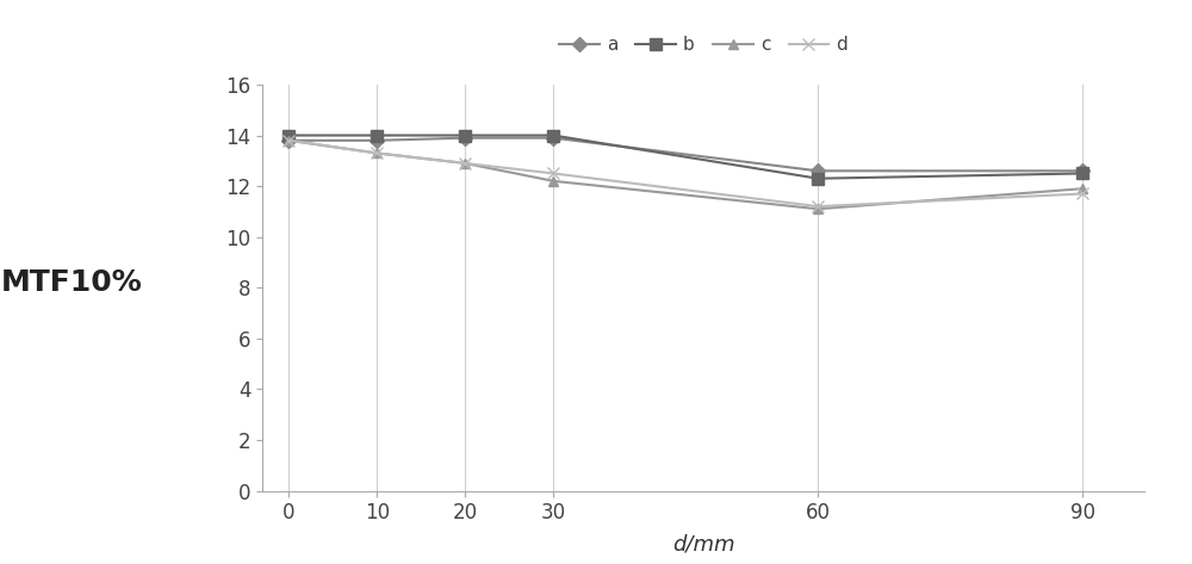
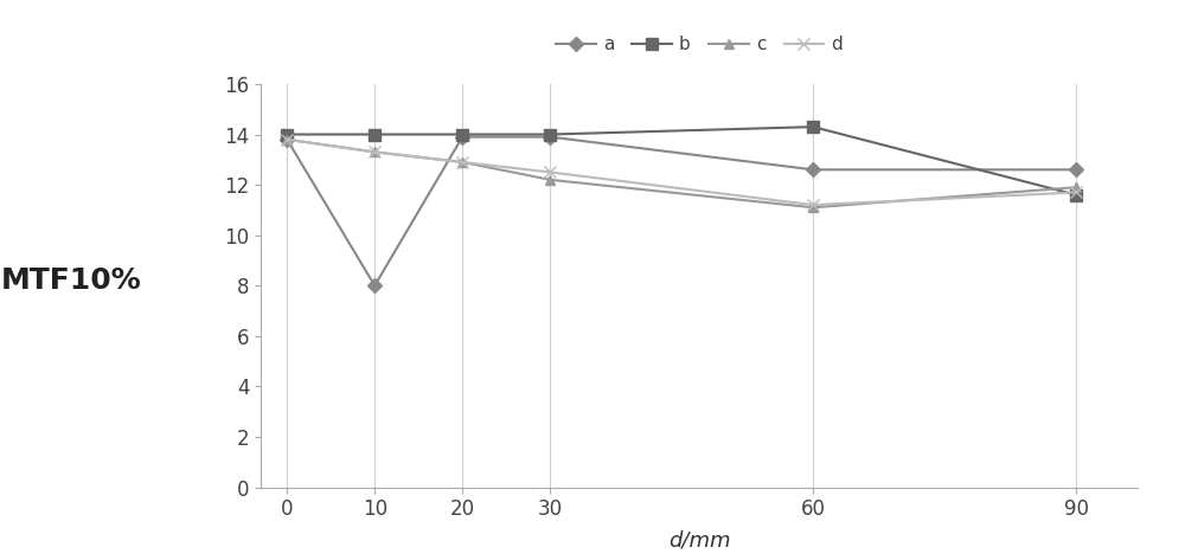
a/10: 13.8 -> 8.0
b/60: 12.3 -> 14.3
b/90: 12.5 -> 11.6
